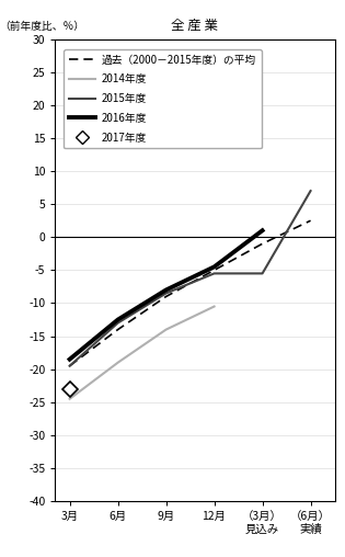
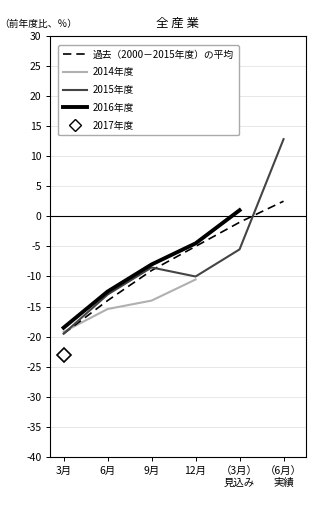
2014年度/3月: -24.5 -> -19.2
2014年度/6月: -19.0 -> -15.4
2015年度/12月: -5.5 -> -10.0
2015年度/（6月） 実績: 7.0 -> 12.8
